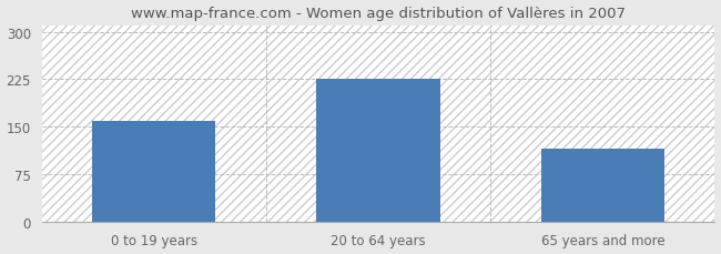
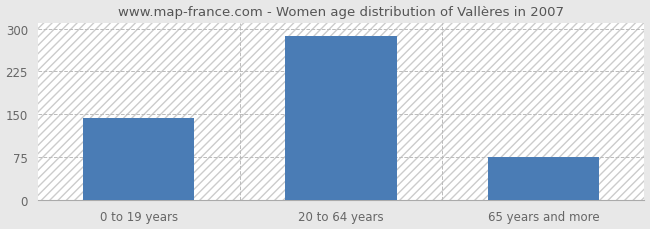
0 to 19 years: 160 -> 144
20 to 64 years: 226 -> 287
65 years and more: 116 -> 76
